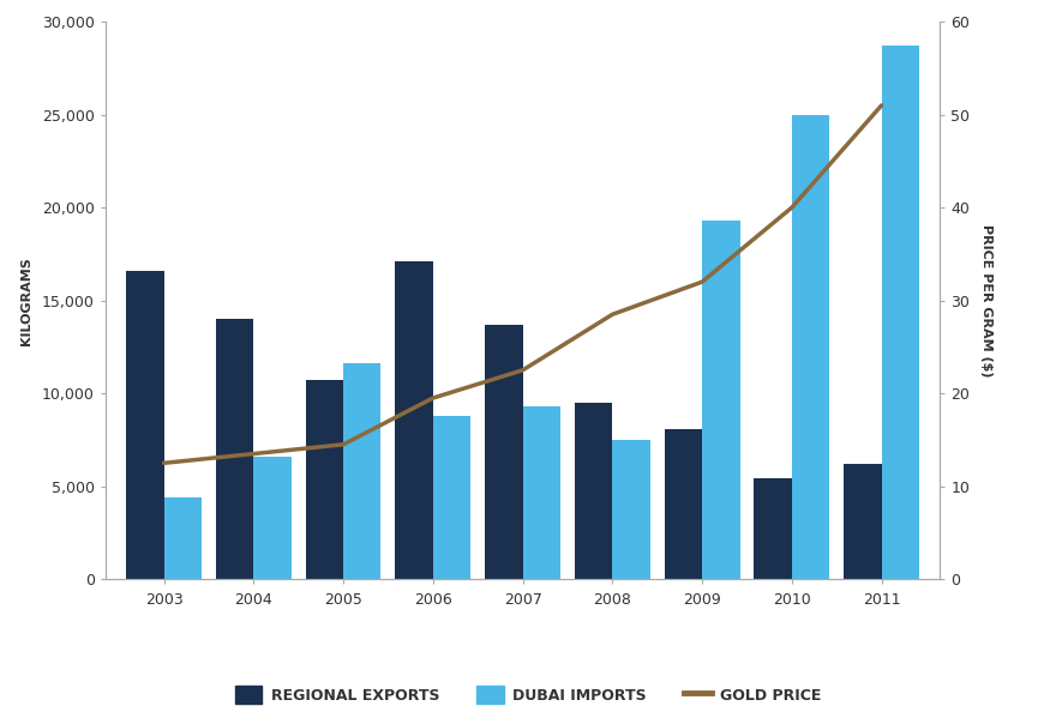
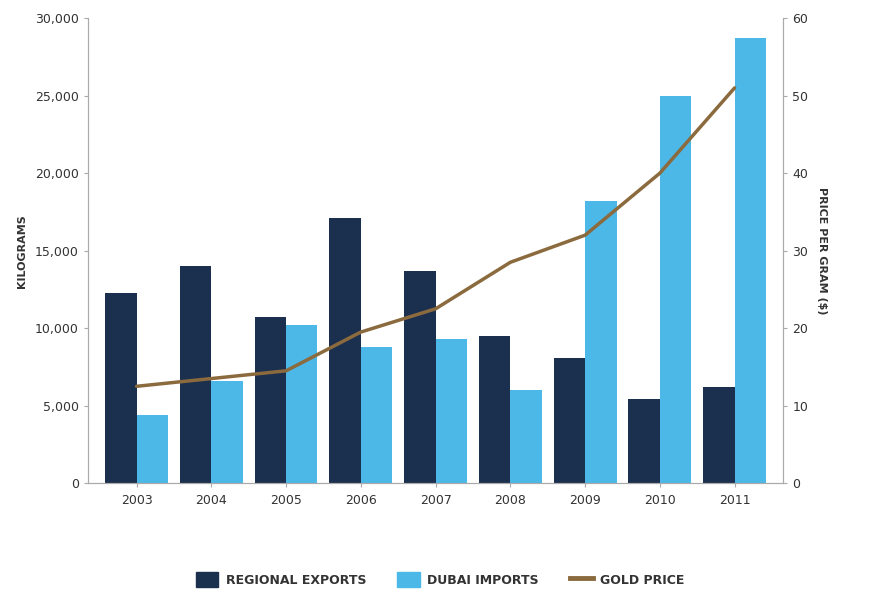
REGIONAL EXPORTS/2003: 16,600 -> 12,300
DUBAI IMPORTS/2005: 11,600 -> 10,200
DUBAI IMPORTS/2008: 7,500 -> 6,000
DUBAI IMPORTS/2009: 19,300 -> 18,200
